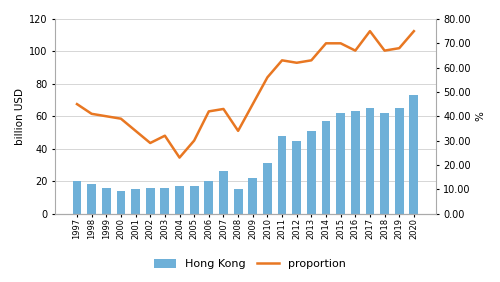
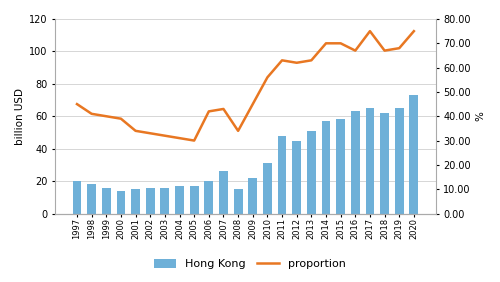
proportion/2002: 29 -> 33
proportion/2004: 23 -> 31
Hong Kong/2015: 62 -> 58
